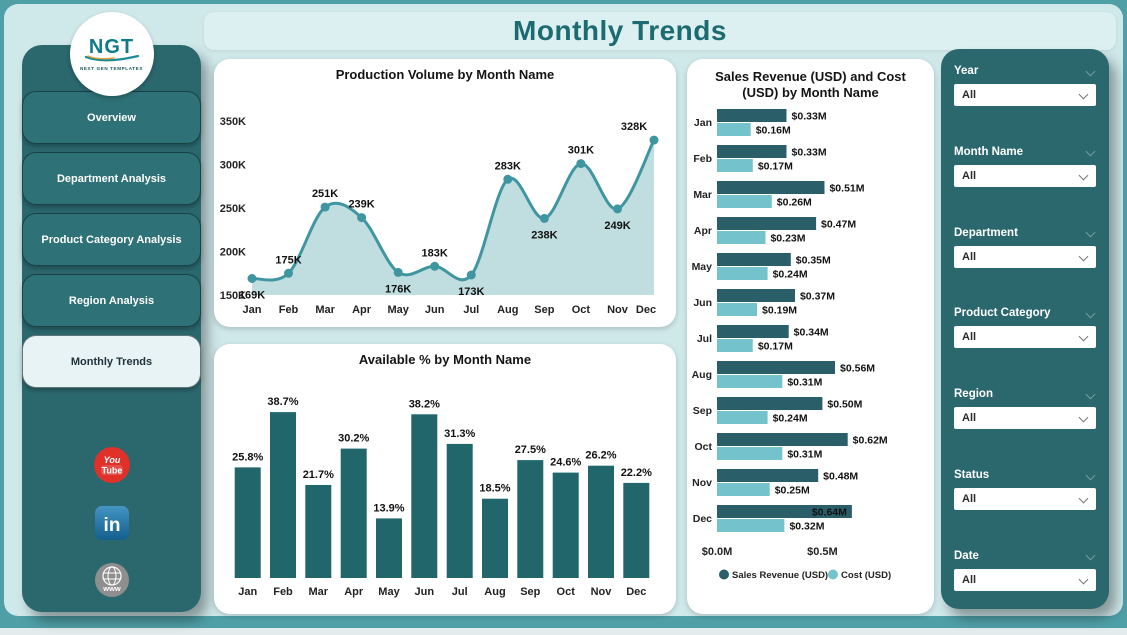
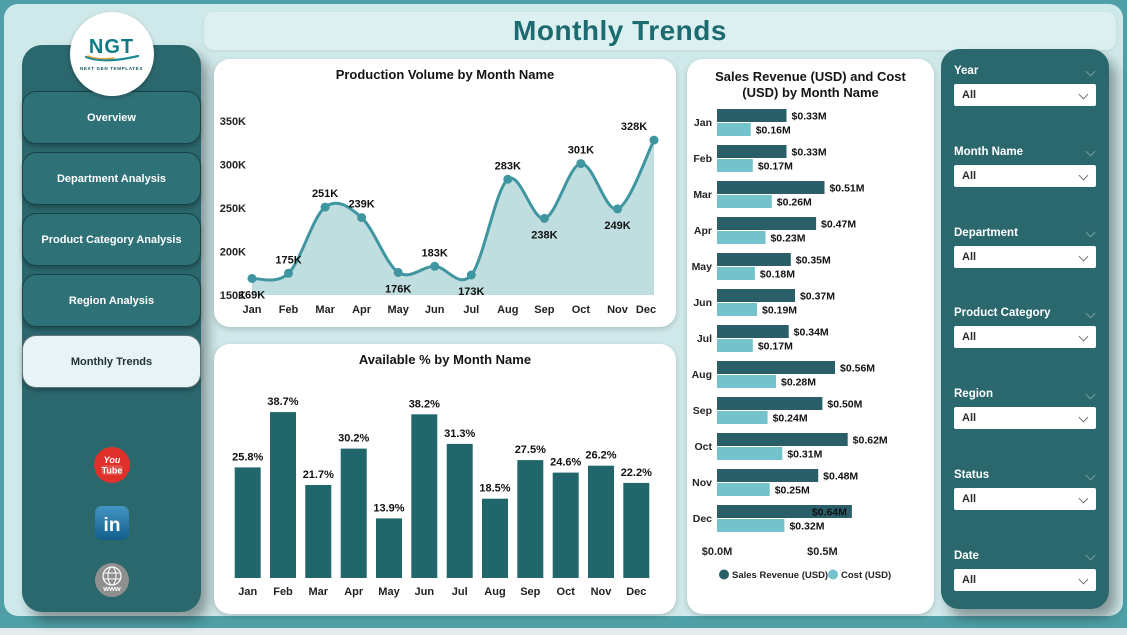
Sales Revenue (USD) and Cost (USD) by Month Name/Cost (USD)/May: $0.24M -> $0.18M
Sales Revenue (USD) and Cost (USD) by Month Name/Cost (USD)/Aug: $0.31M -> $0.28M
